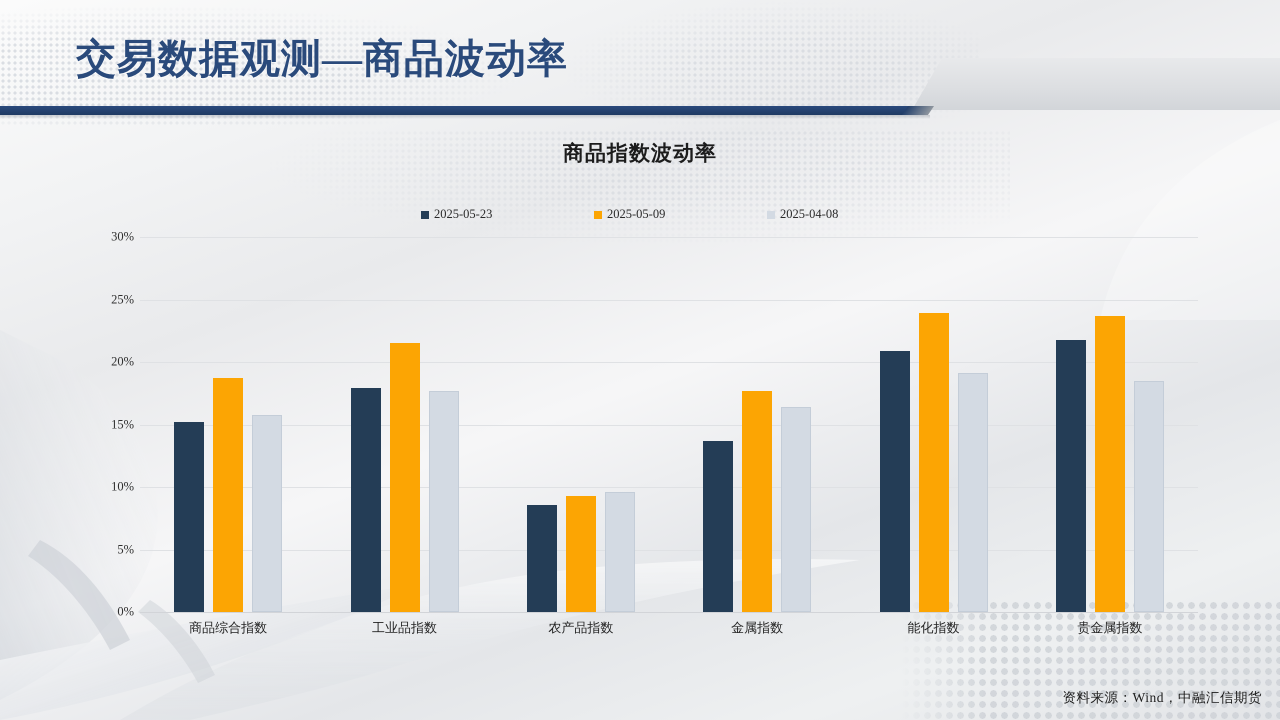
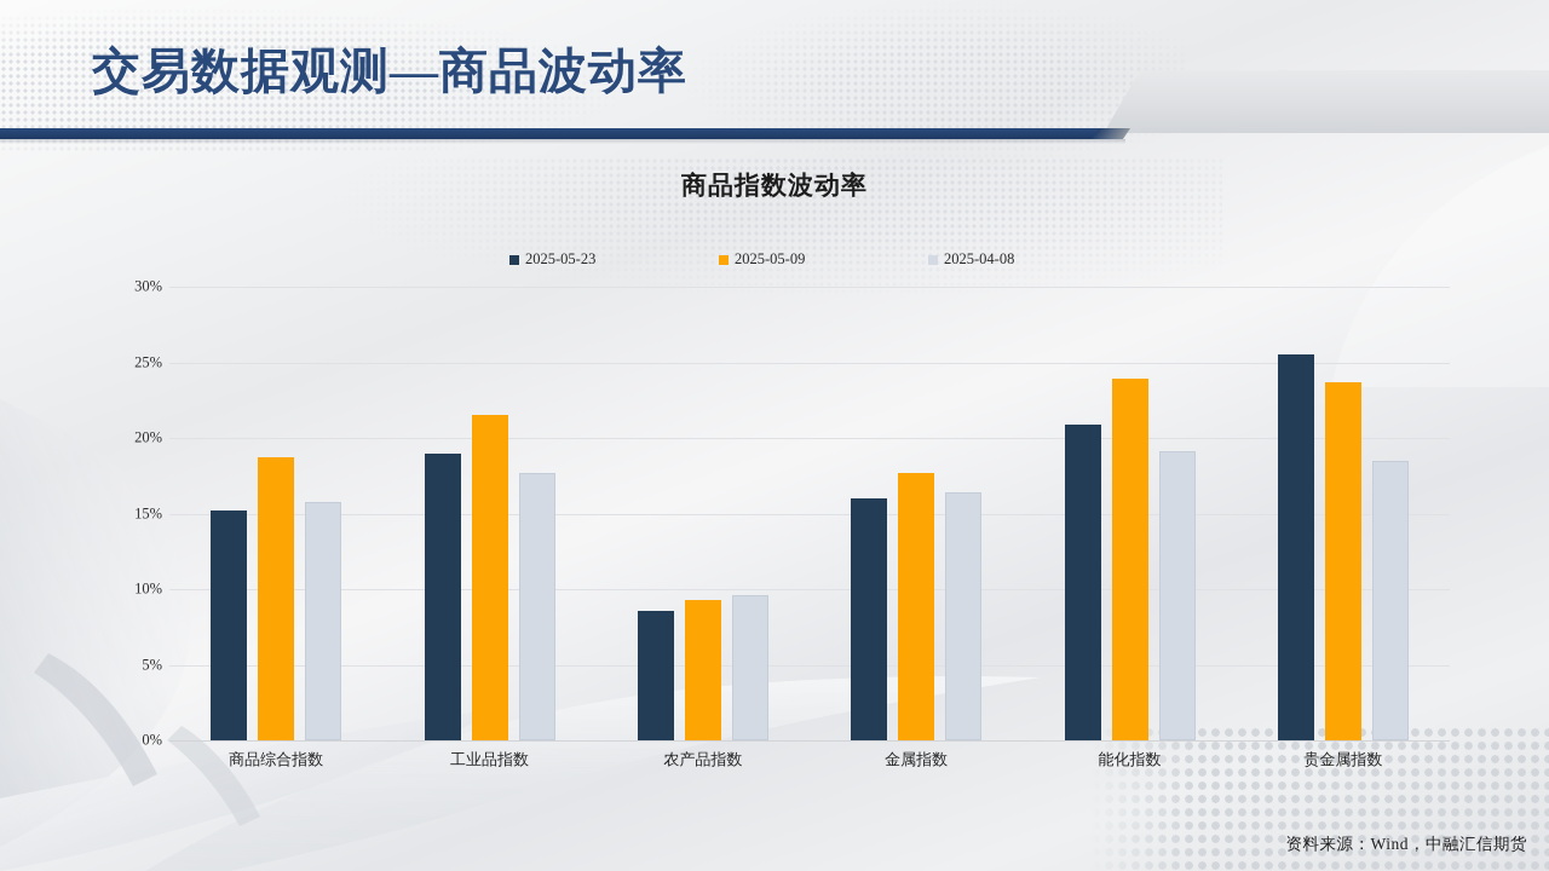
2025-05-23/工业品指数: 17.9% -> 19.0%
2025-05-23/金属指数: 13.7% -> 16.0%
2025-05-23/贵金属指数: 21.8% -> 25.5%
